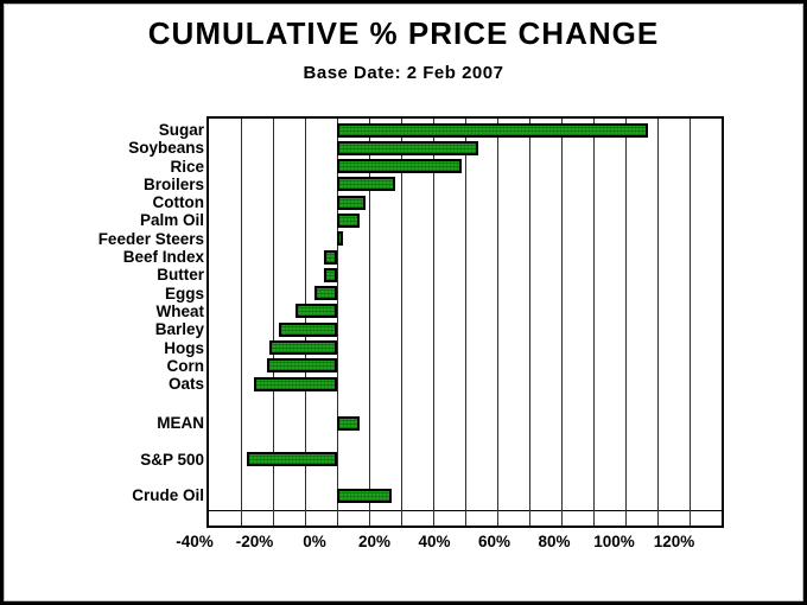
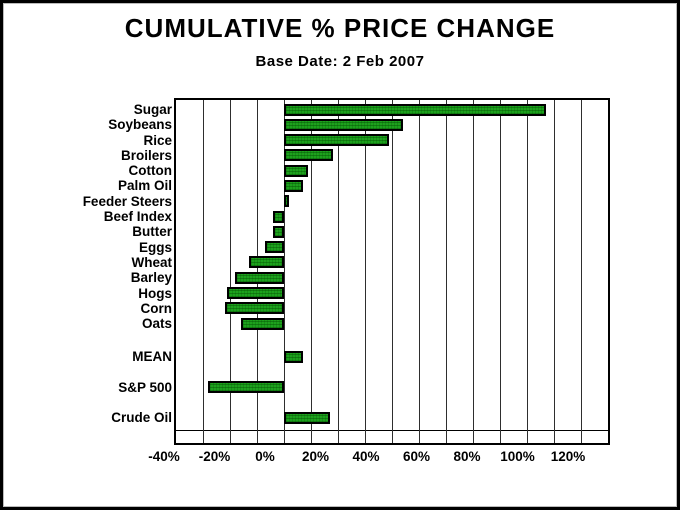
Oats: -26% -> -16%
